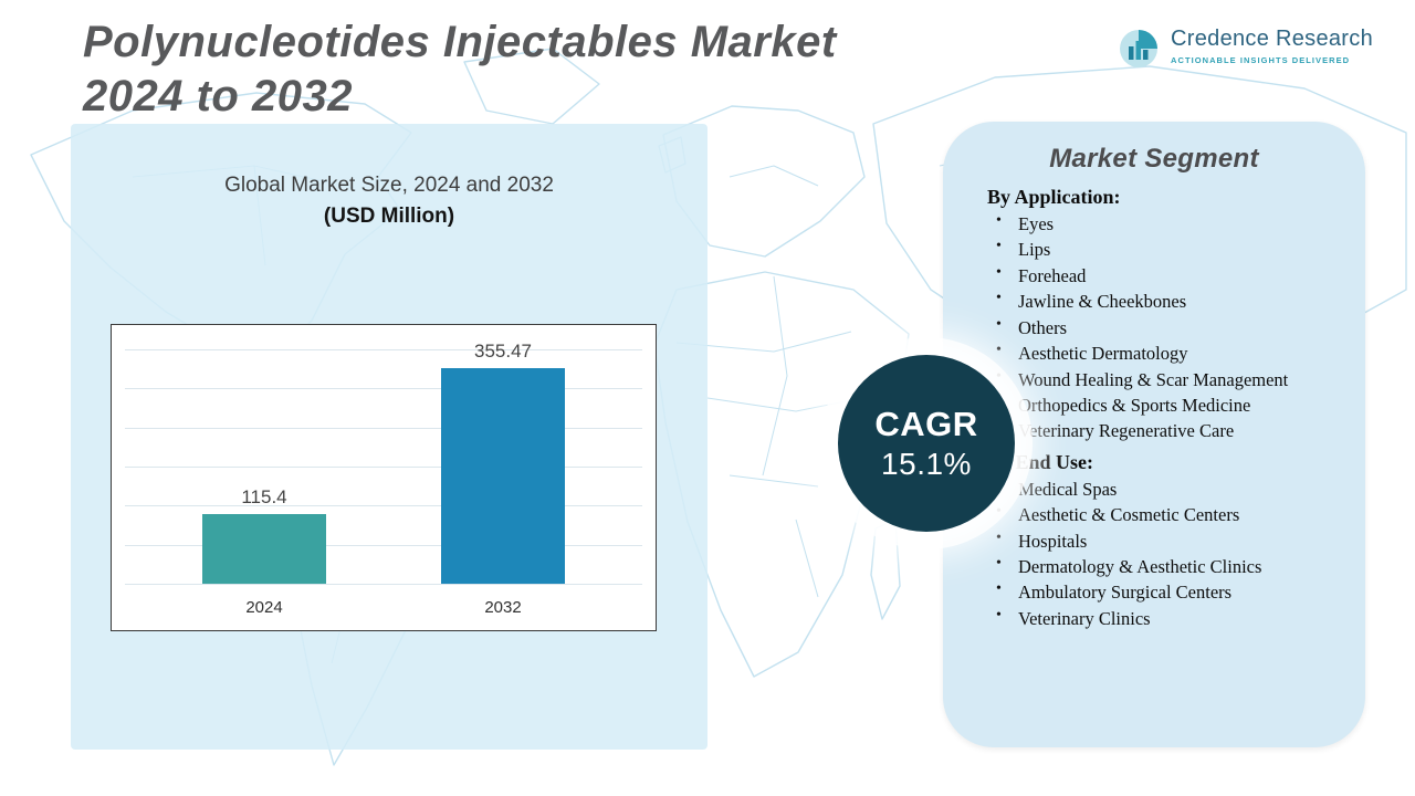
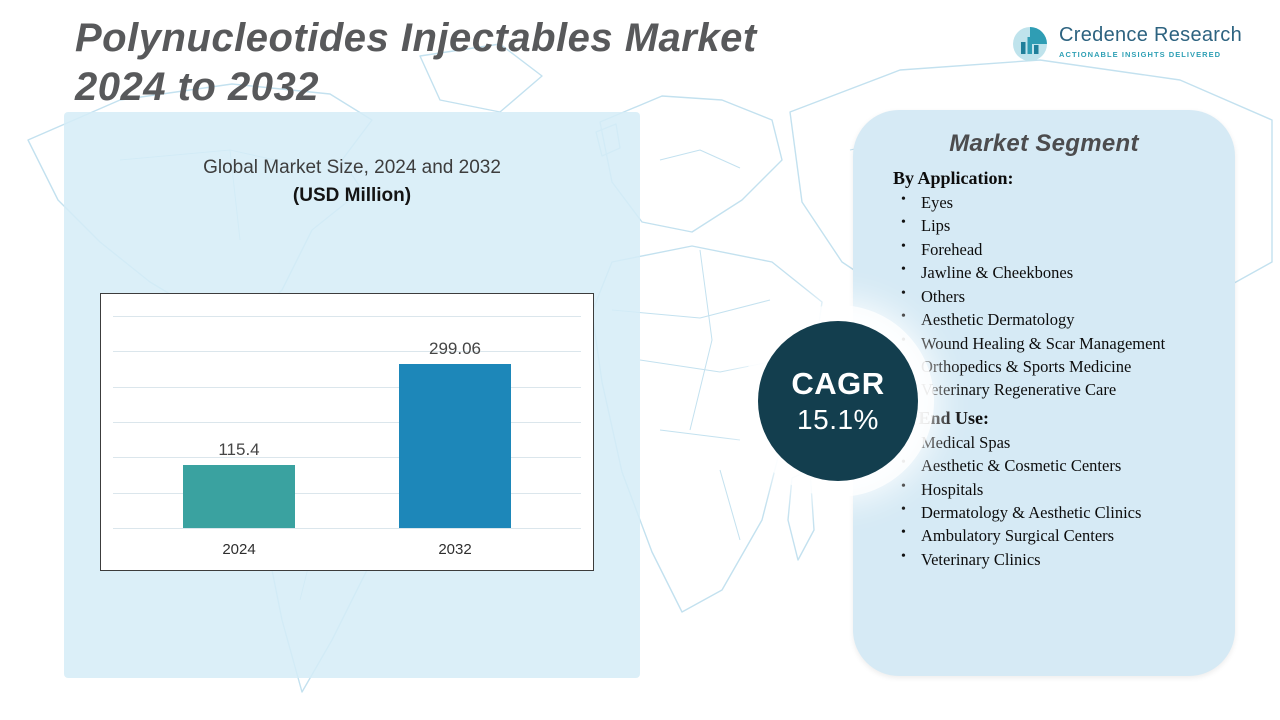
2032: 355.47 -> 299.06
